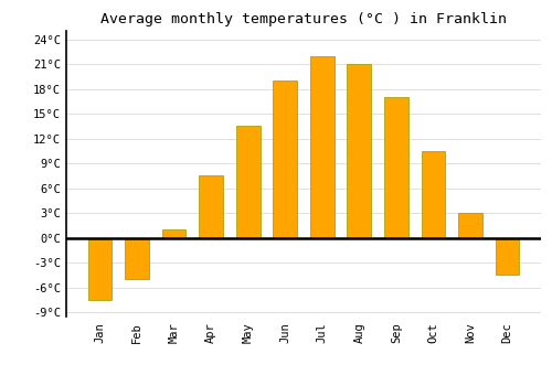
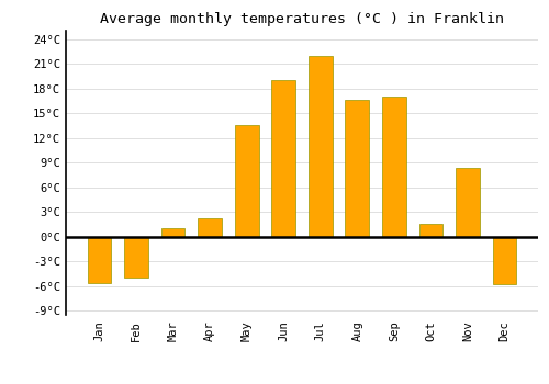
Jan: -7.5°C -> -5.6°C
Apr: 7.5°C -> 2.2°C
Aug: 21.0°C -> 16.6°C
Oct: 10.5°C -> 1.6°C
Nov: 3.0°C -> 8.4°C
Dec: -4.5°C -> -5.8°C
